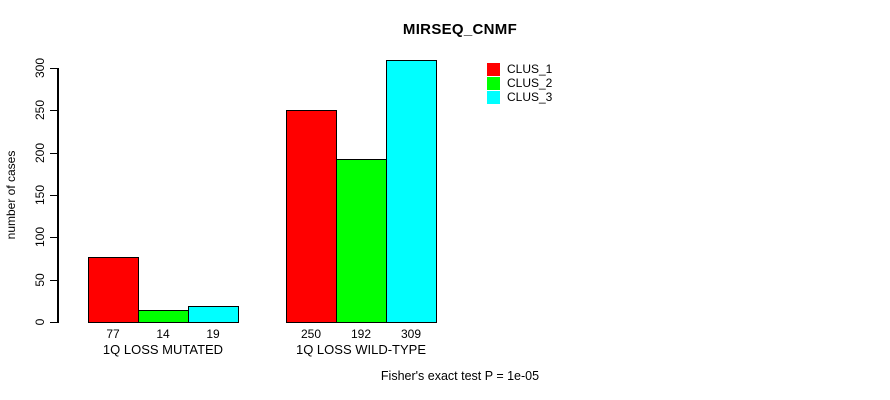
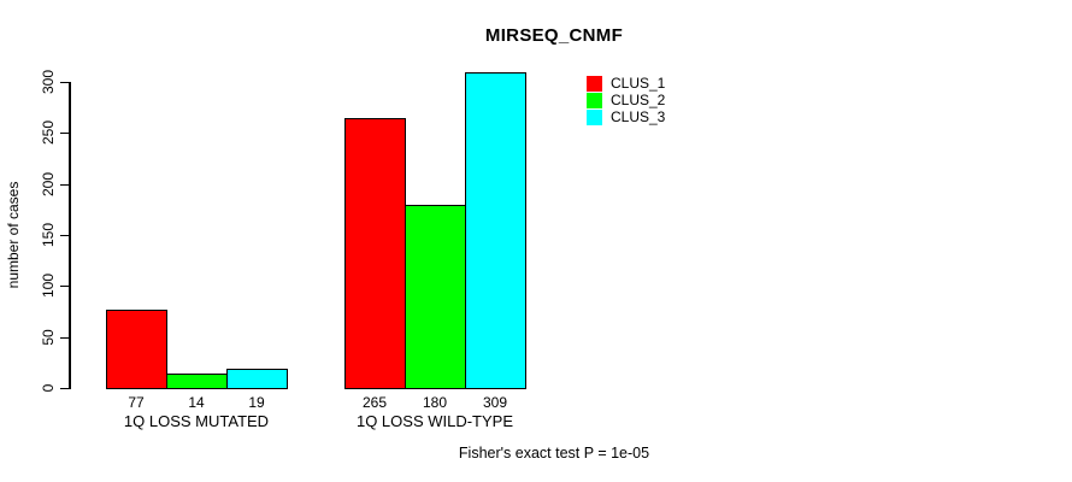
CLUS_1/1Q LOSS WILD-TYPE: 250 -> 265
CLUS_2/1Q LOSS WILD-TYPE: 192 -> 180
